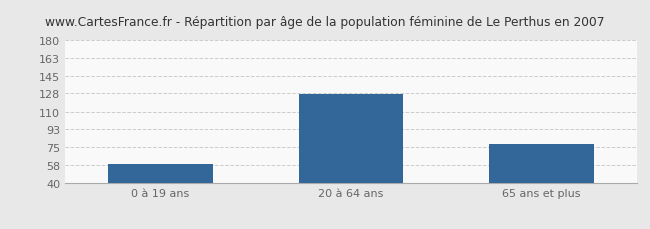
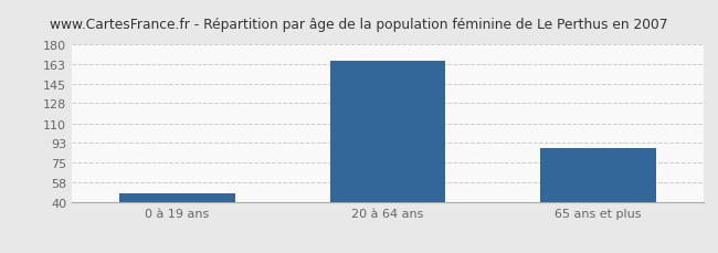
0 à 19 ans: 59 -> 48
20 à 64 ans: 127 -> 166
65 ans et plus: 78 -> 88
